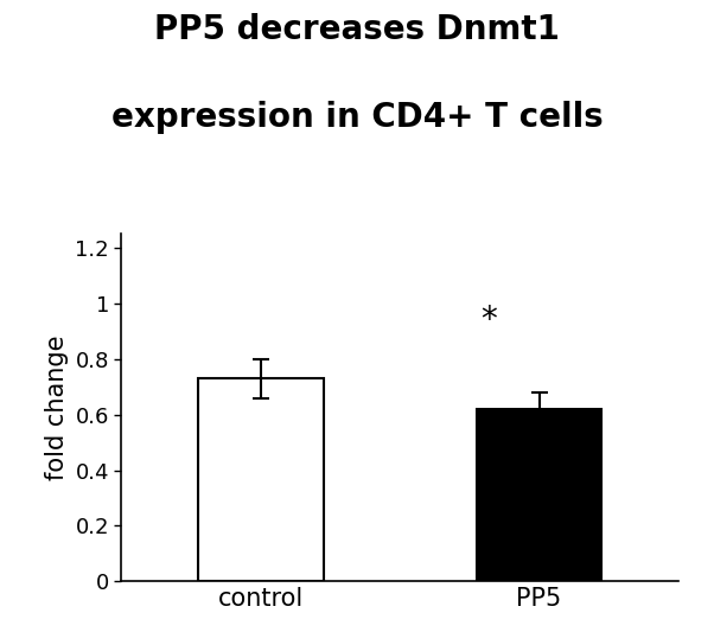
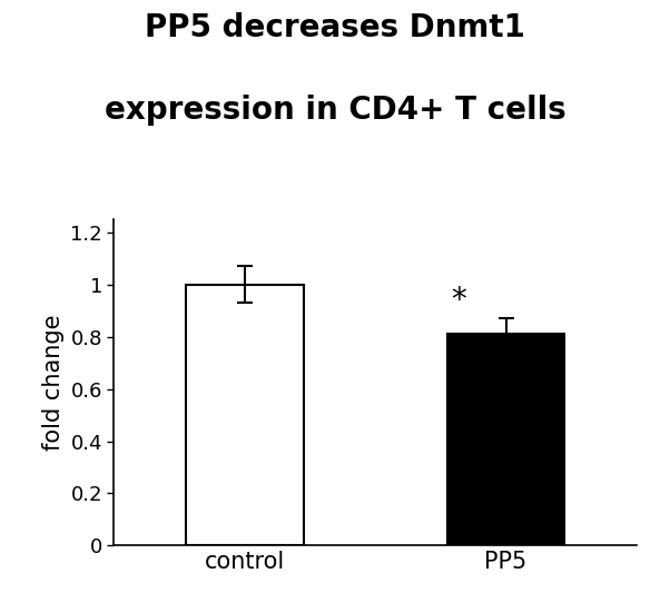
control: 0.73 -> 1.00
PP5: 0.62 -> 0.81
